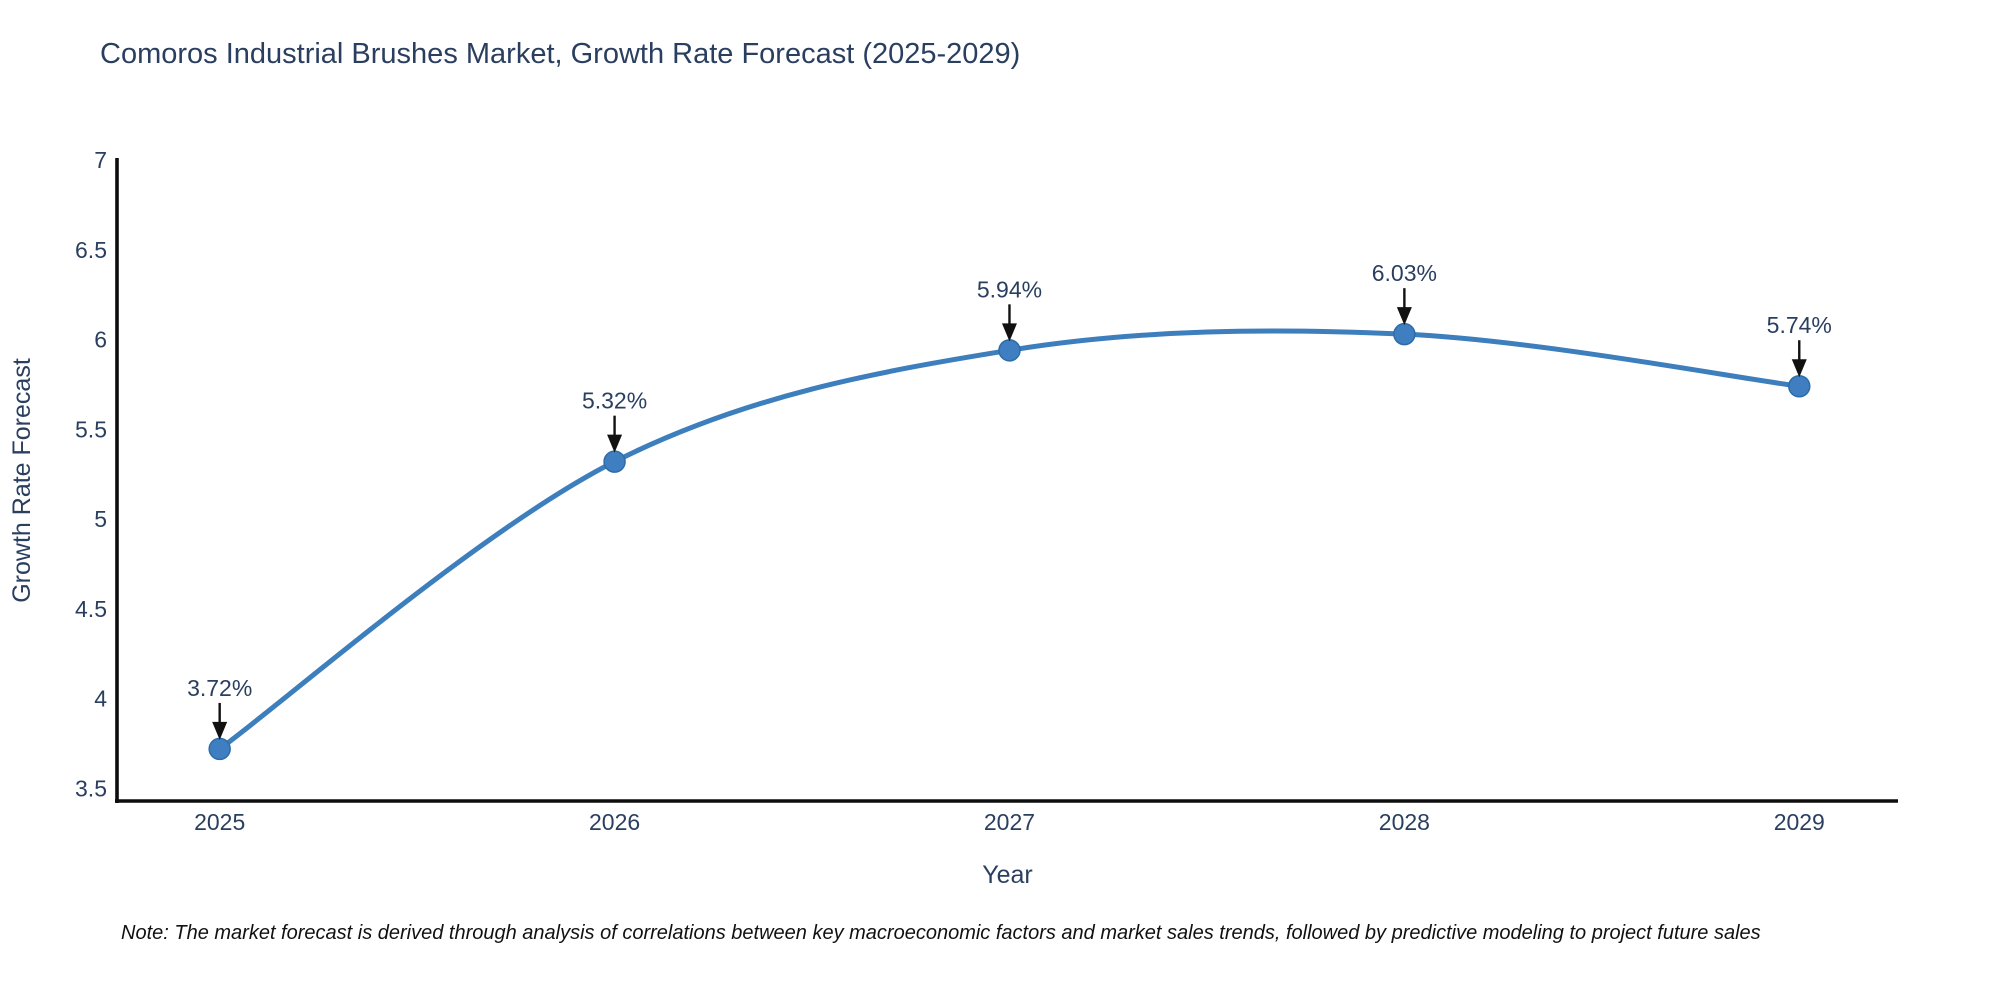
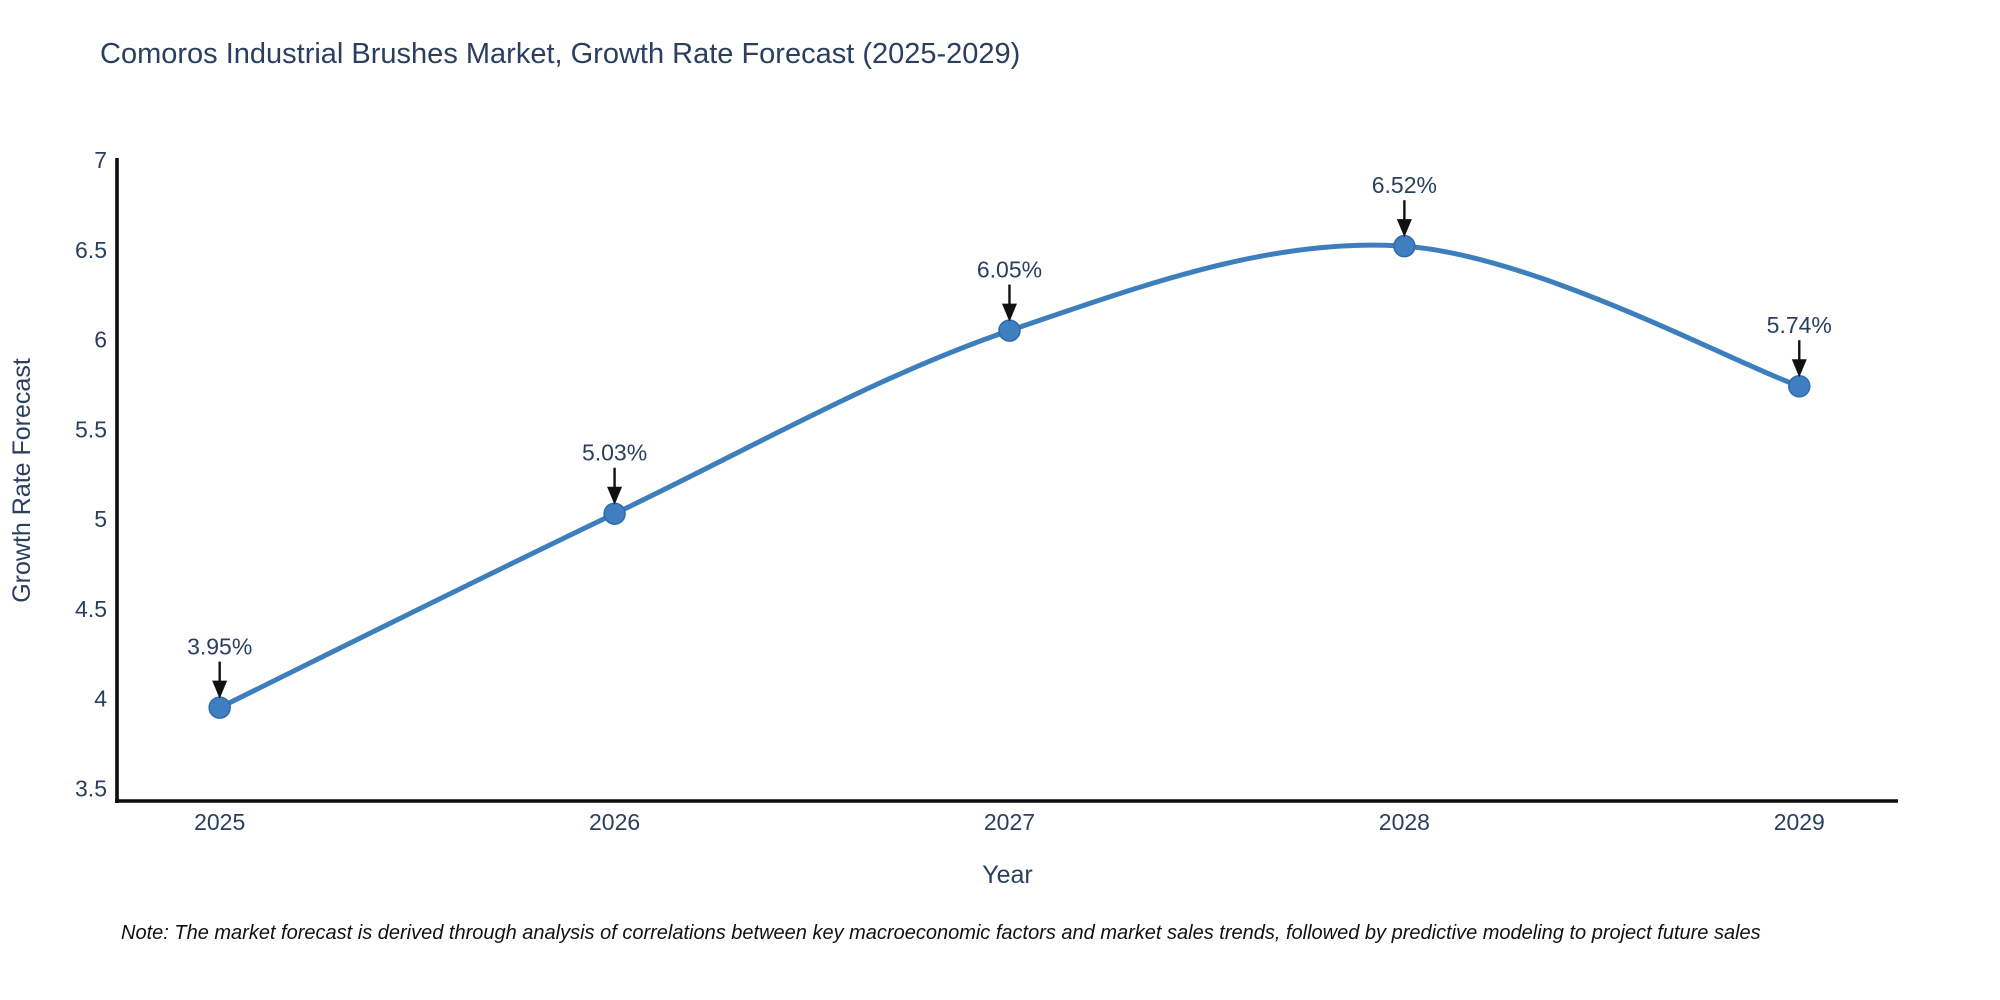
2025: 3.72% -> 3.95%
2026: 5.32% -> 5.03%
2027: 5.94% -> 6.05%
2028: 6.03% -> 6.52%
